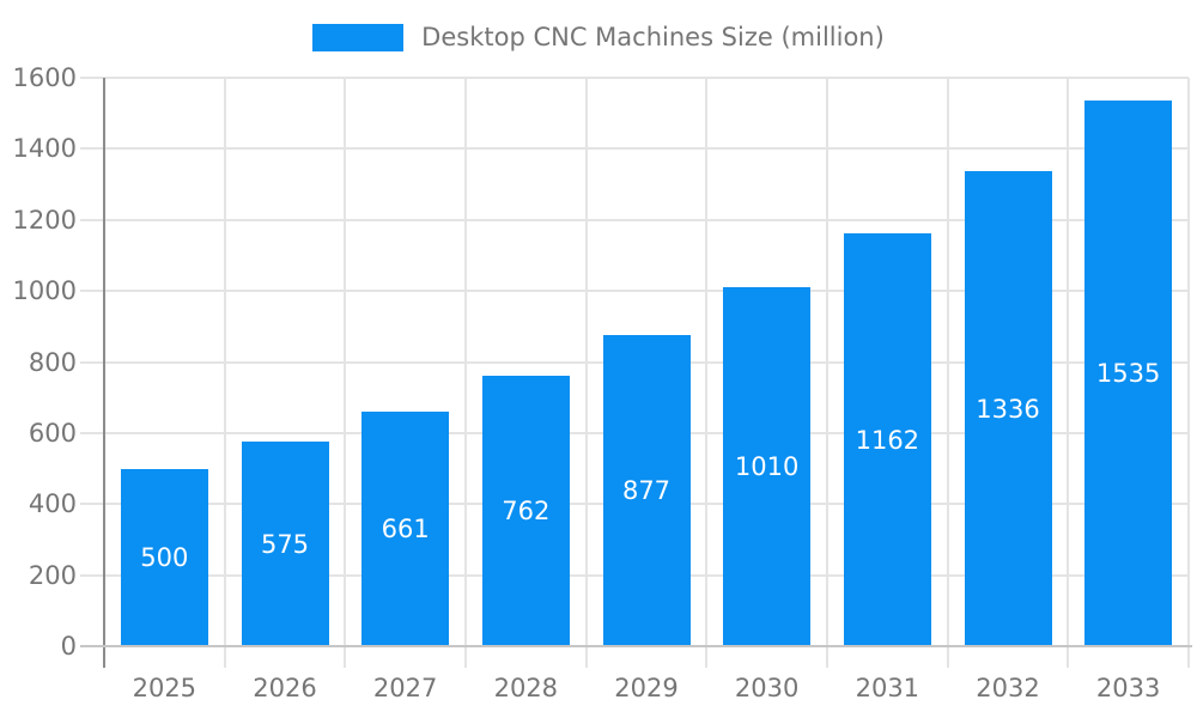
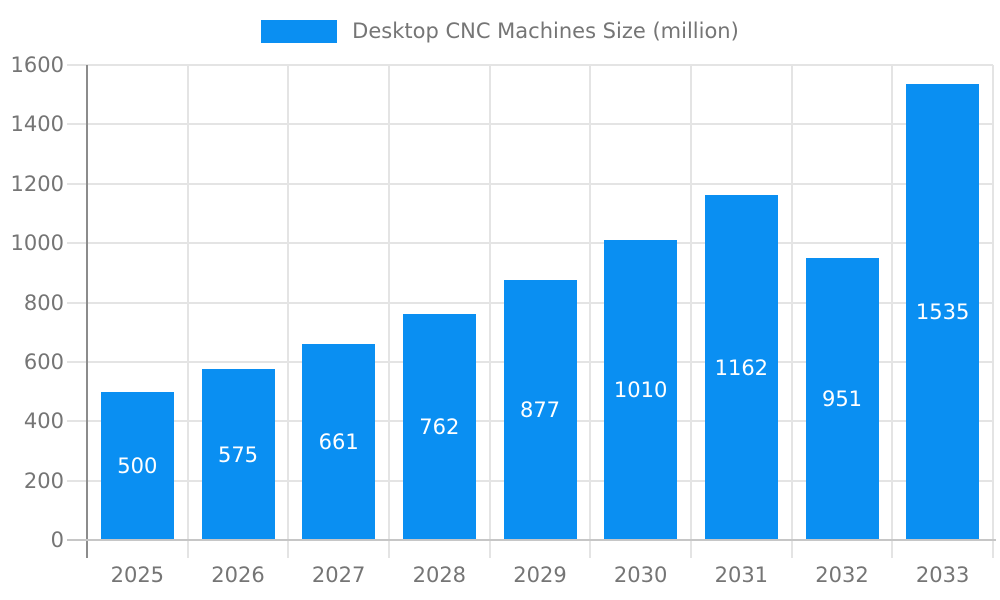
2032: 1336 -> 951
